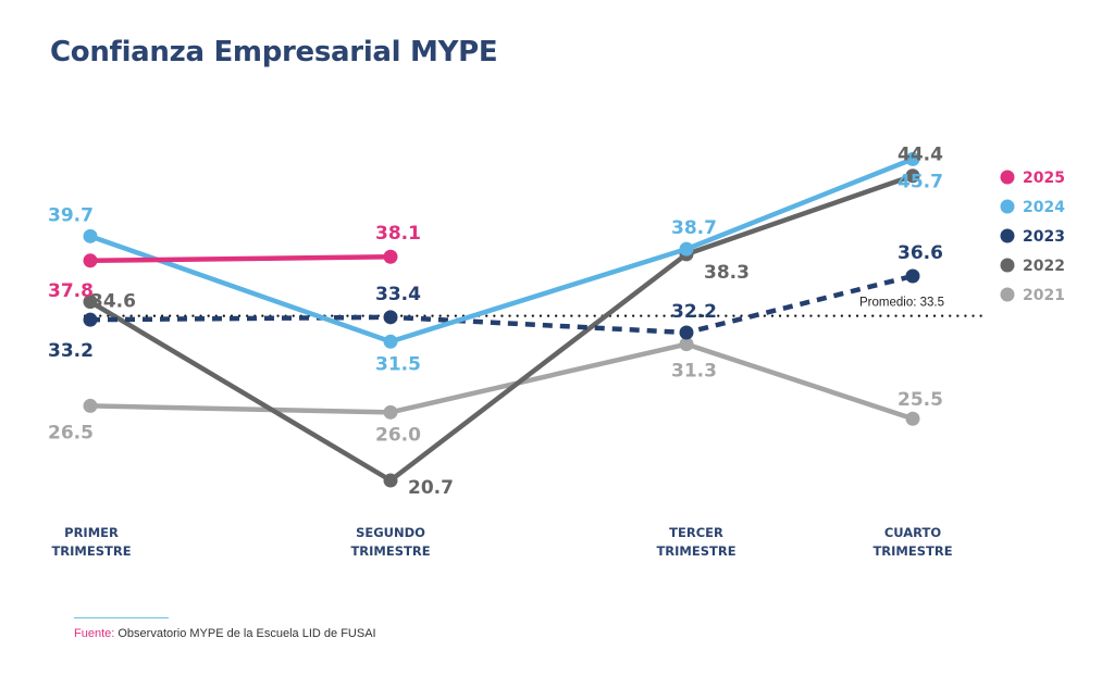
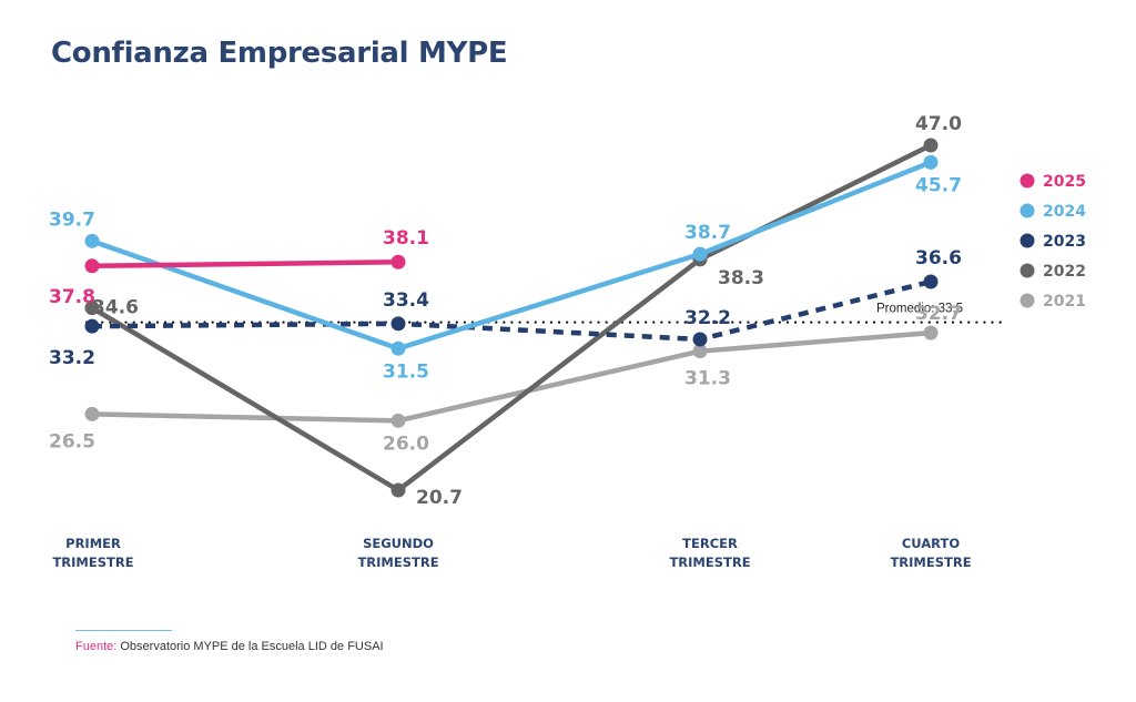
2022/CUARTO TRIMESTRE: 44.4 -> 47.0
2021/CUARTO TRIMESTRE: 25.5 -> 32.7
